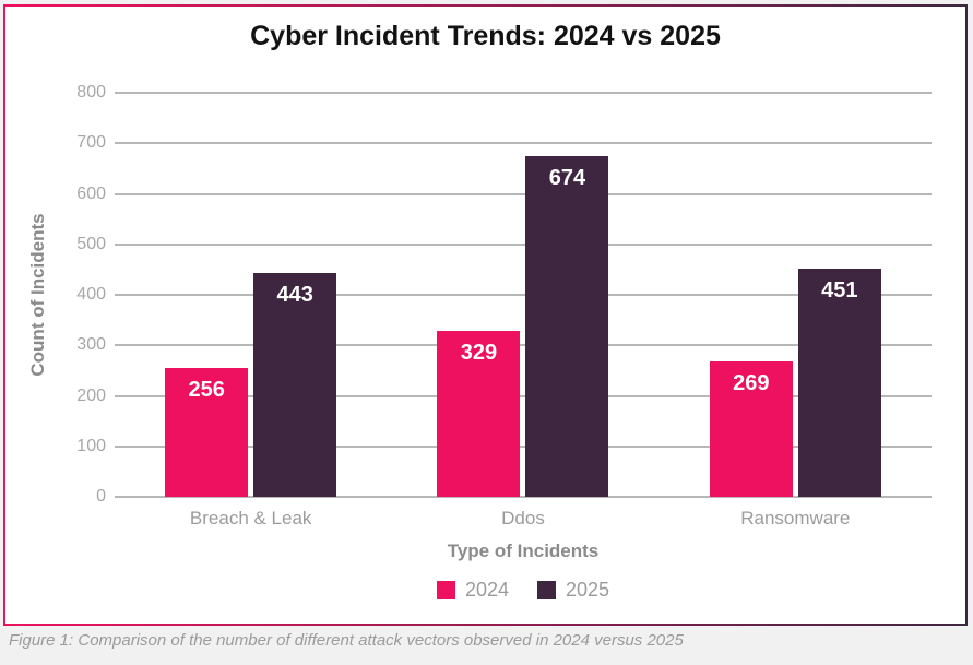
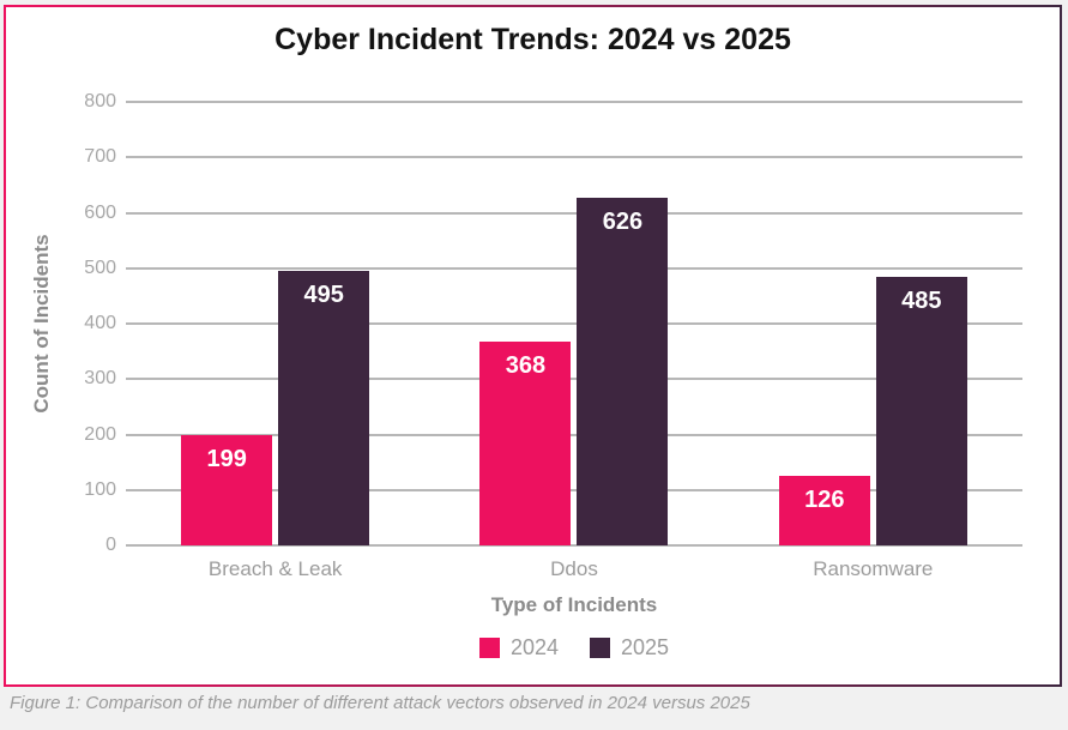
2024/Breach & Leak: 256 -> 199
2025/Breach & Leak: 443 -> 495
2024/Ddos: 329 -> 368
2025/Ddos: 674 -> 626
2024/Ransomware: 269 -> 126
2025/Ransomware: 451 -> 485
